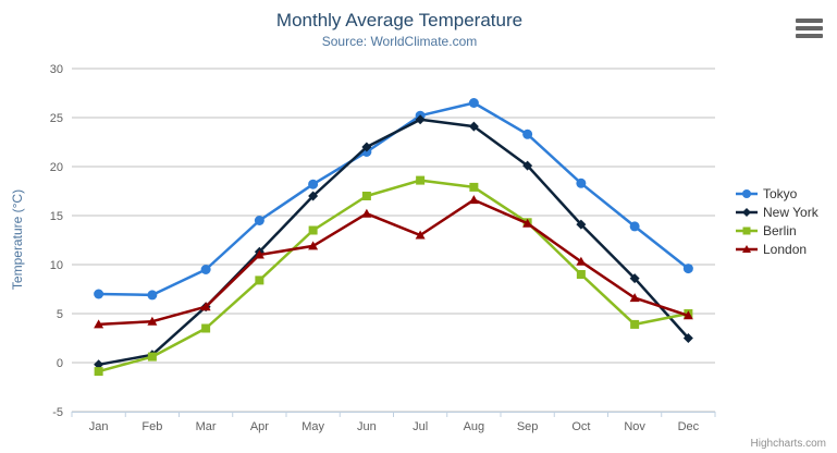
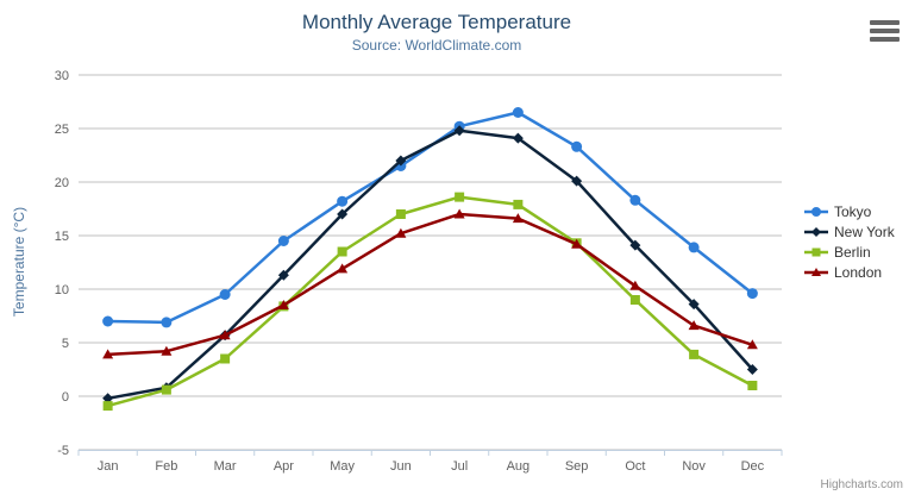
London/Apr: 11 -> 8
London/Jul: 13 -> 17
Berlin/Dec: 5 -> 1
